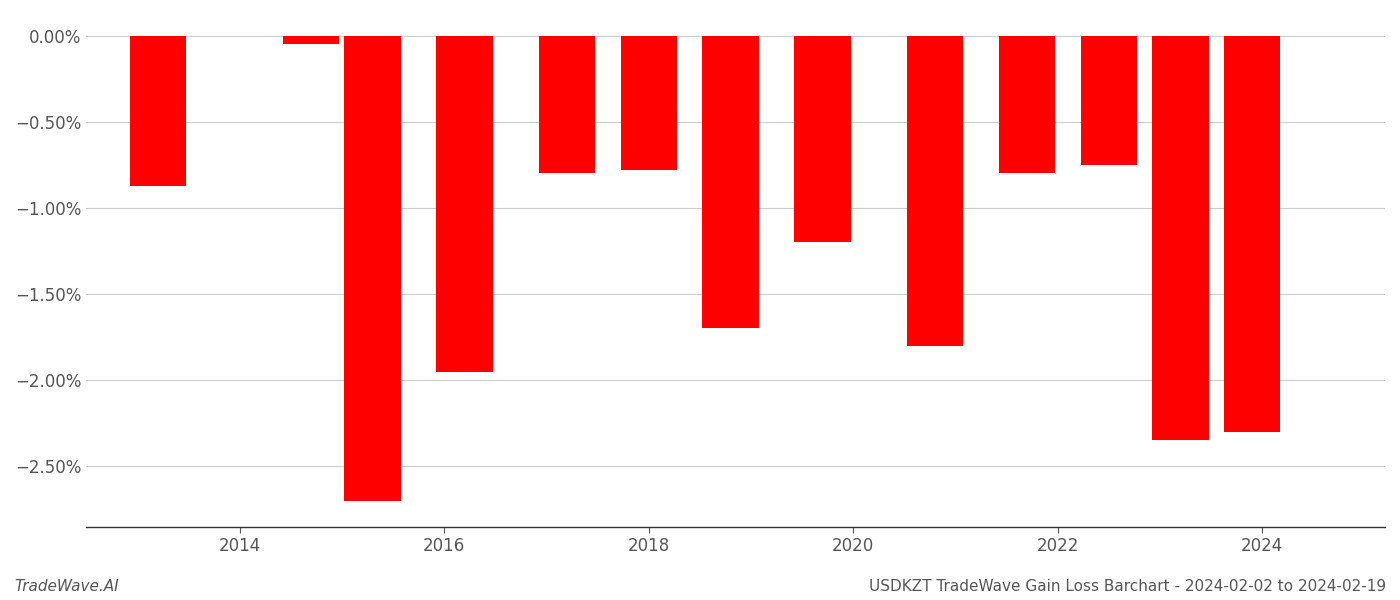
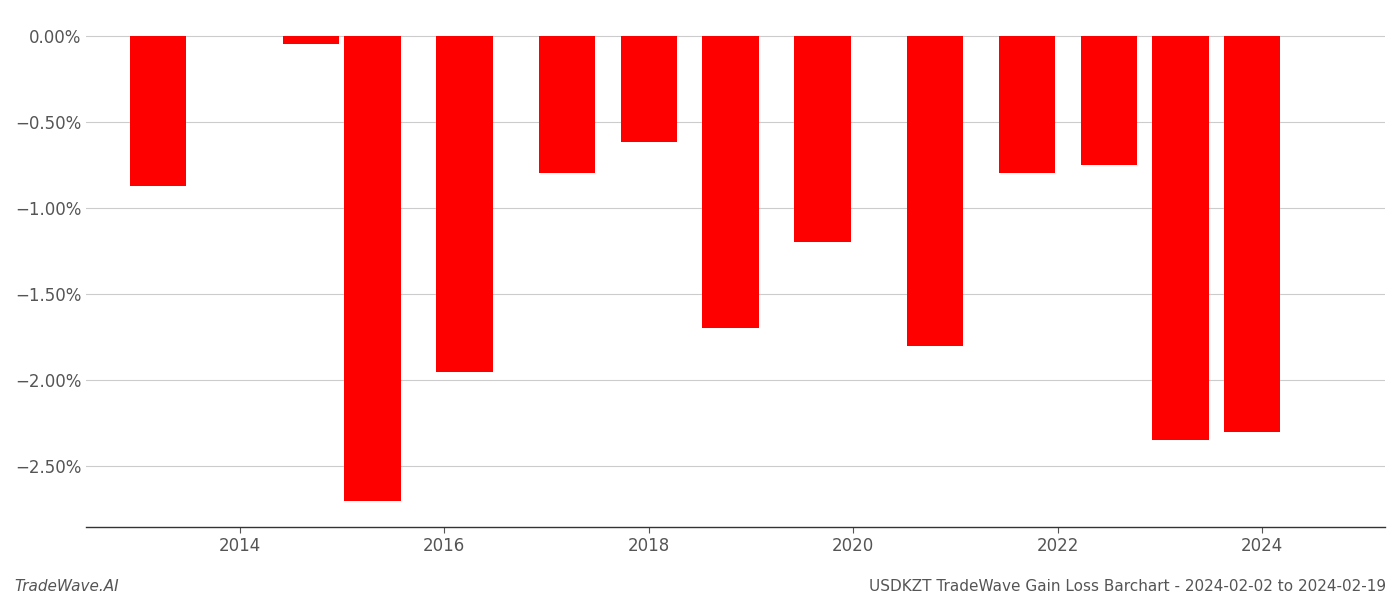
2018: -0.78% -> -0.62%
